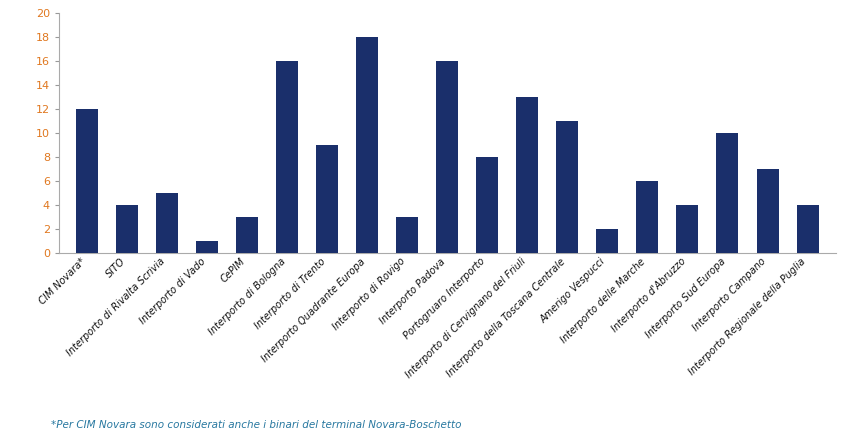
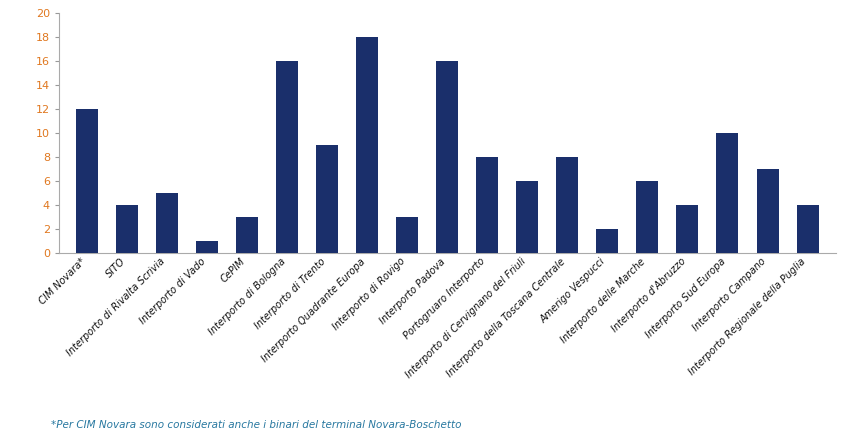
Interporto di Cervignano del Friuli: 13 -> 6
Interporto della Toscana Centrale: 11 -> 8
